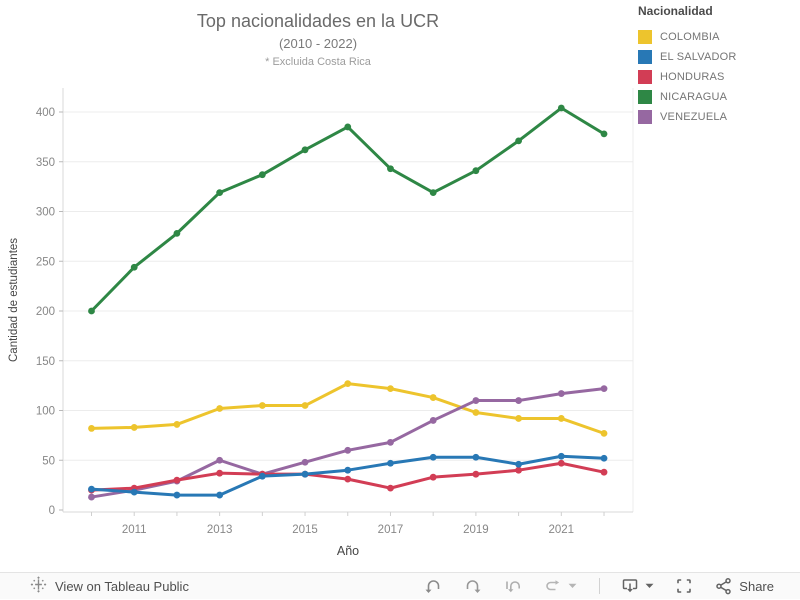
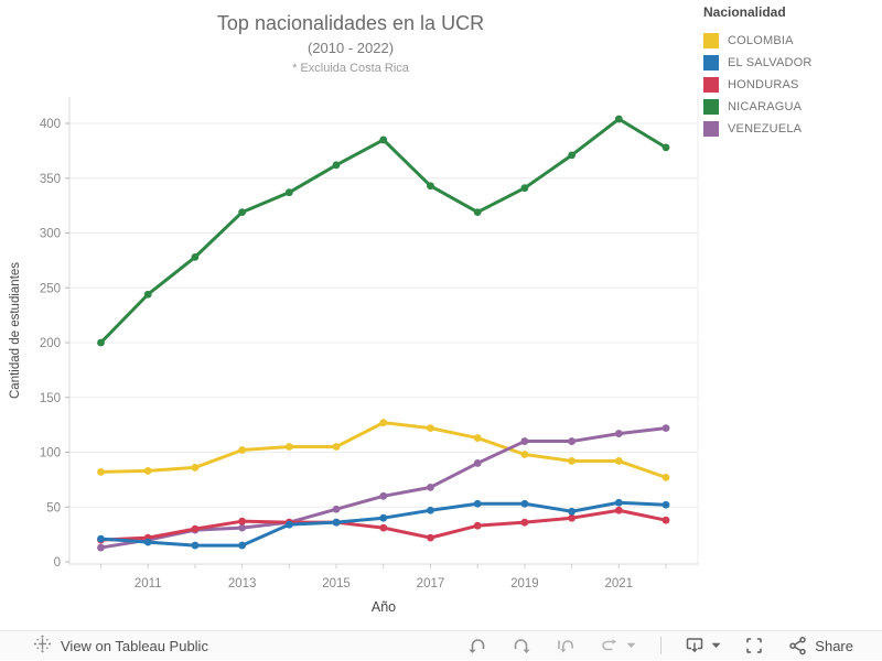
VENEZUELA/2013: 50 -> 30
